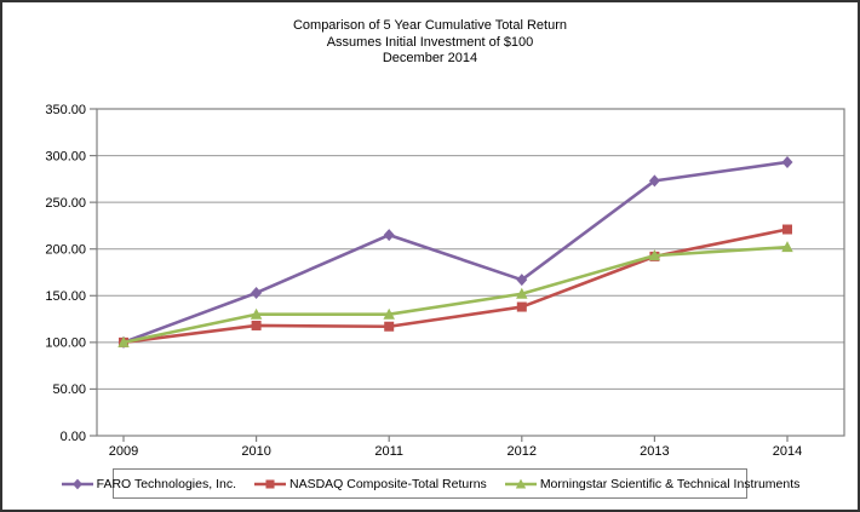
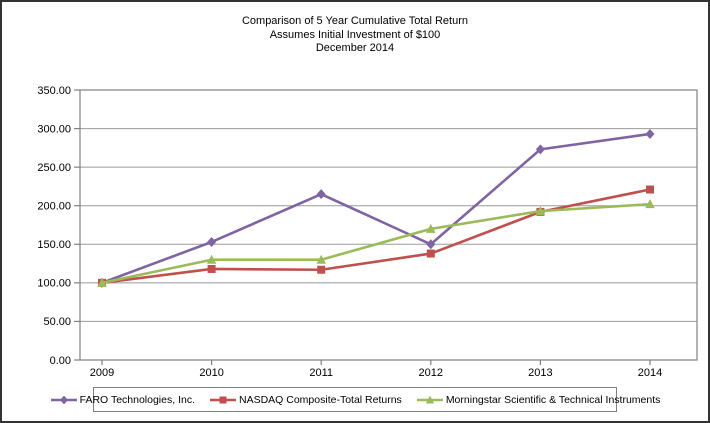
FARO Technologies, Inc./2012: 170 -> 150
Morningstar Scientific & Technical Instruments/2012: 150 -> 170
